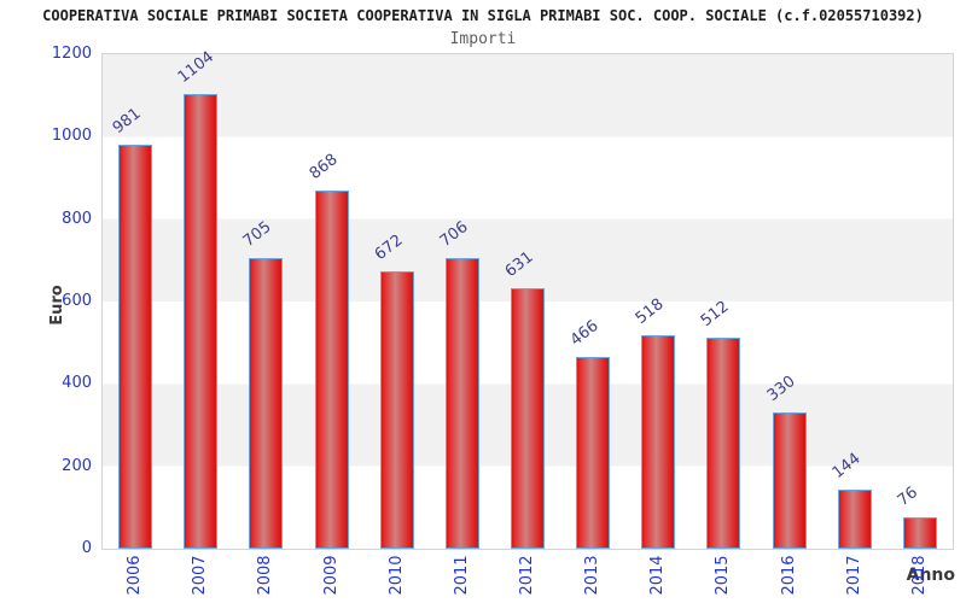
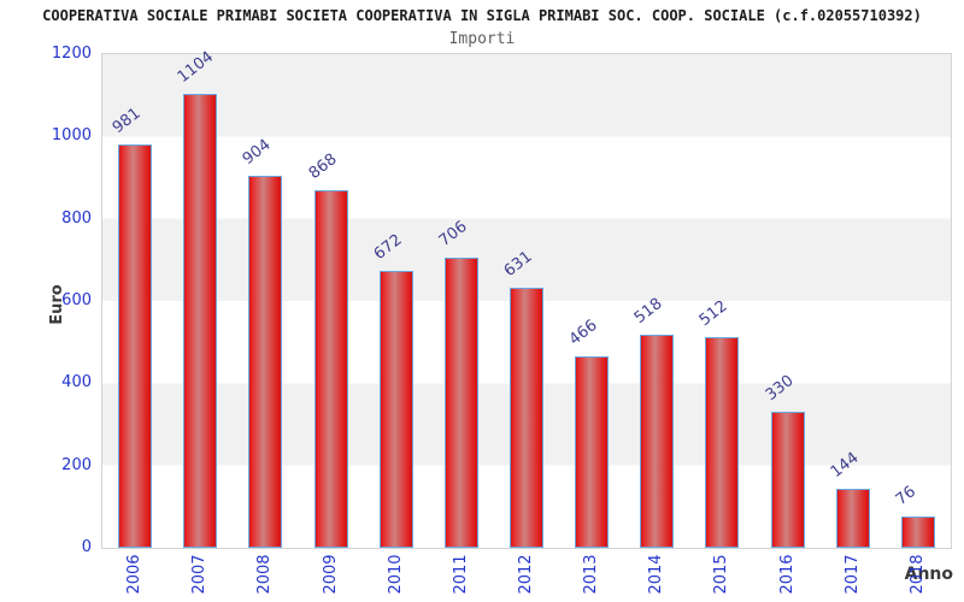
2008: 705 -> 904
